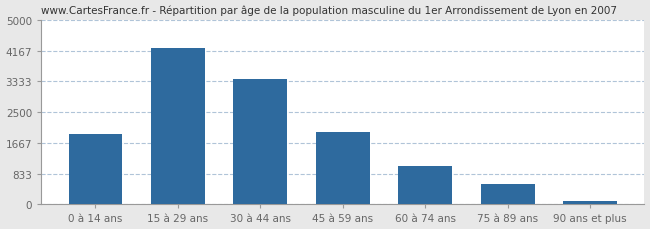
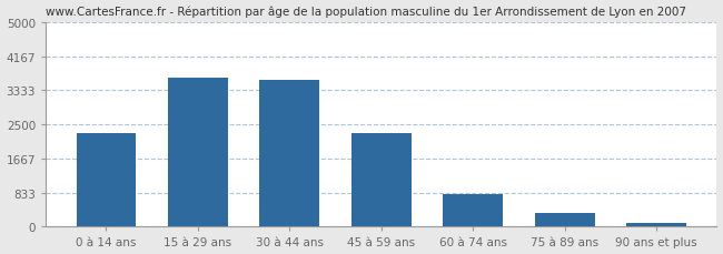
0 à 14 ans: 1900 -> 2300
15 à 29 ans: 4250 -> 3650
30 à 44 ans: 3400 -> 3600
45 à 59 ans: 1950 -> 2300
60 à 74 ans: 1050 -> 800
75 à 89 ans: 550 -> 350
